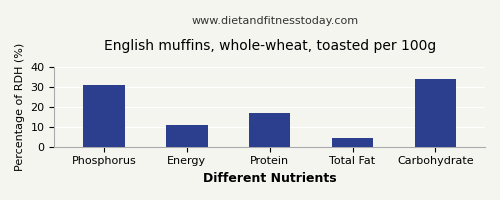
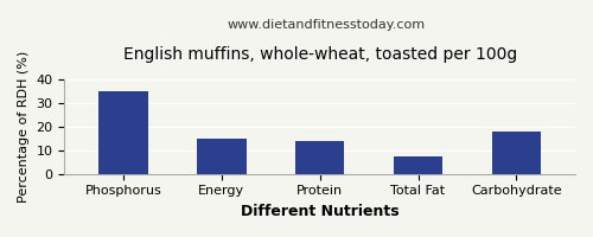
Phosphorus: 31.0 -> 35.0
Energy: 11.0 -> 15.0
Protein: 17.0 -> 14.0
Total Fat: 4.5 -> 7.5
Carbohydrate: 34.0 -> 18.0
